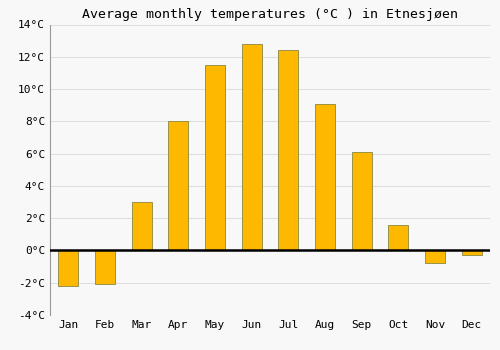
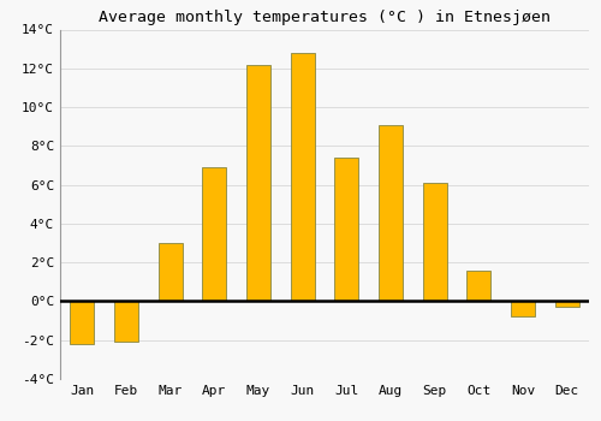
Apr: 8.0°C -> 6.9°C
May: 11.5°C -> 12.2°C
Jul: 12.4°C -> 7.4°C
